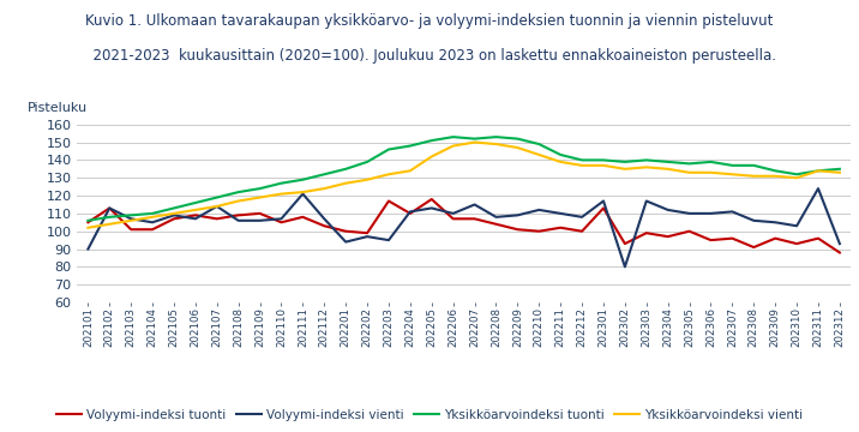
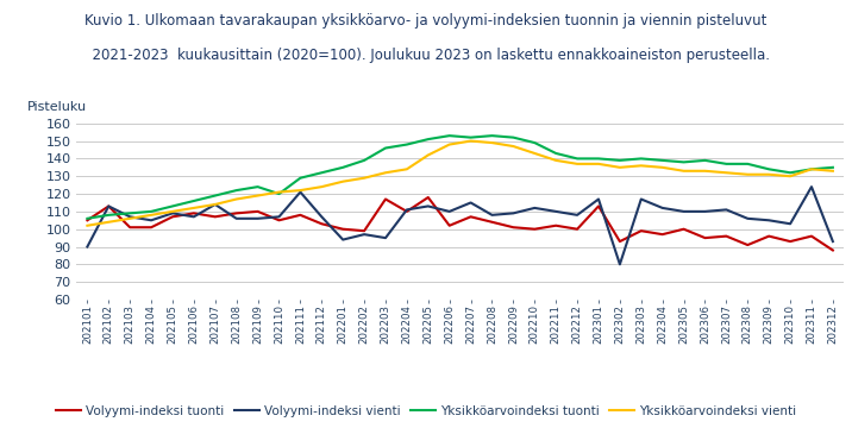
Yksikköarvoindeksi tuonti/202110: 127 -> 120
Volyymi-indeksi tuonti/202206: 107 -> 102
